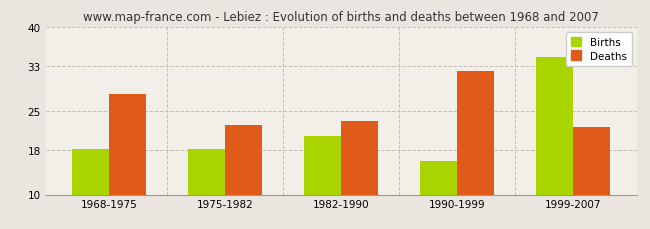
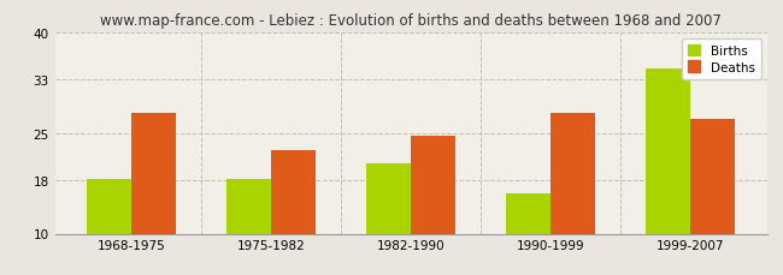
Deaths/1982-1990: 23.2 -> 24.5
Deaths/1990-1999: 32.0 -> 28.0
Deaths/1999-2007: 22.0 -> 27.0
